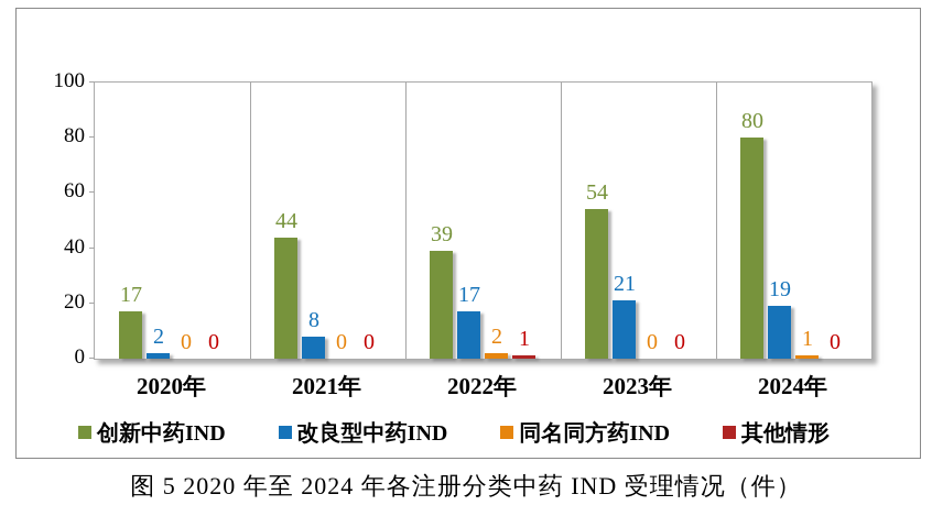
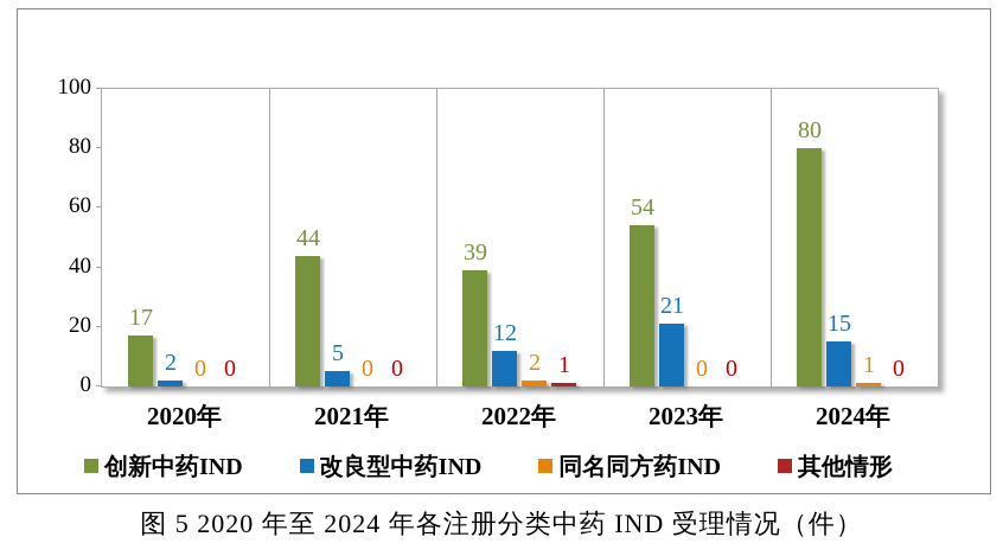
改良型中药IND/2021年: 8 -> 5
改良型中药IND/2022年: 17 -> 12
改良型中药IND/2024年: 19 -> 15
